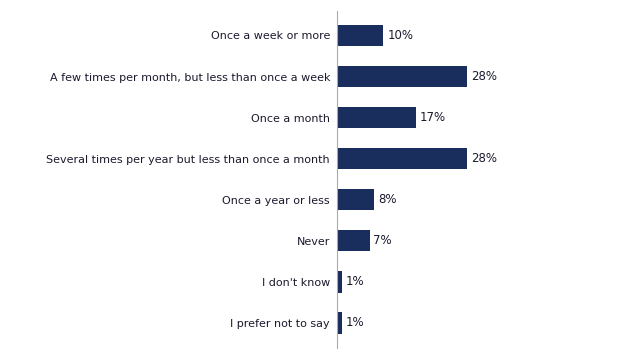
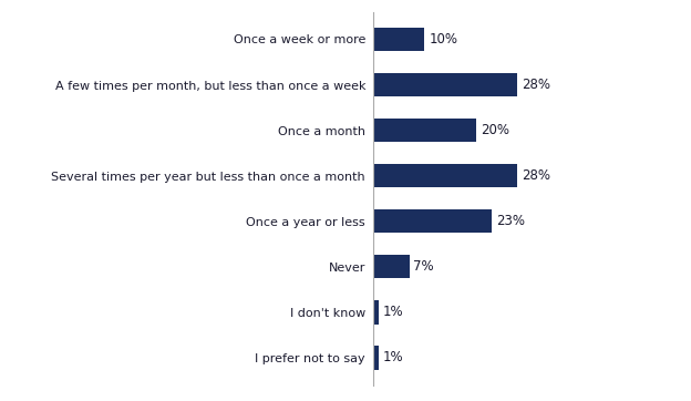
Once a month: 17% -> 20%
Once a year or less: 8% -> 23%
